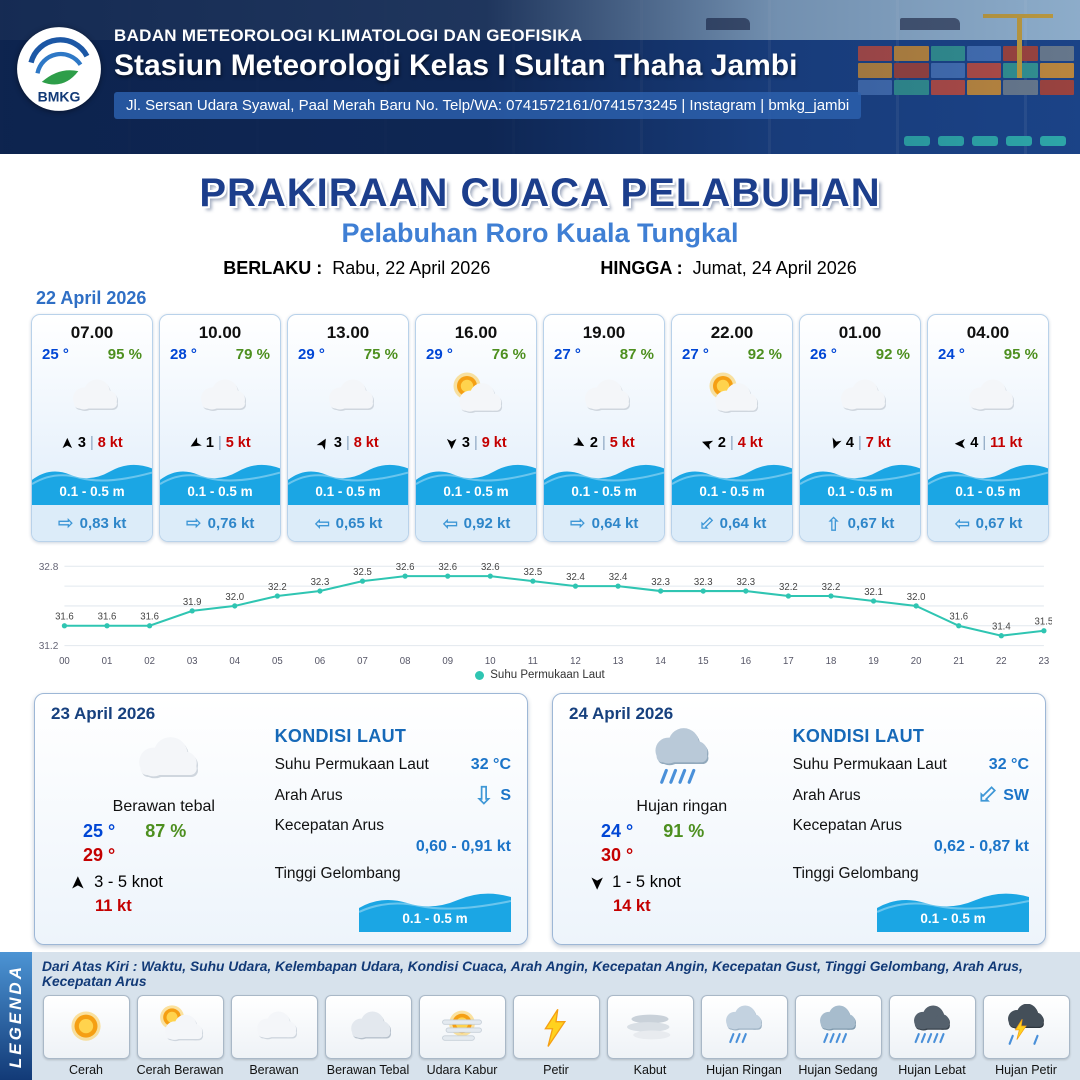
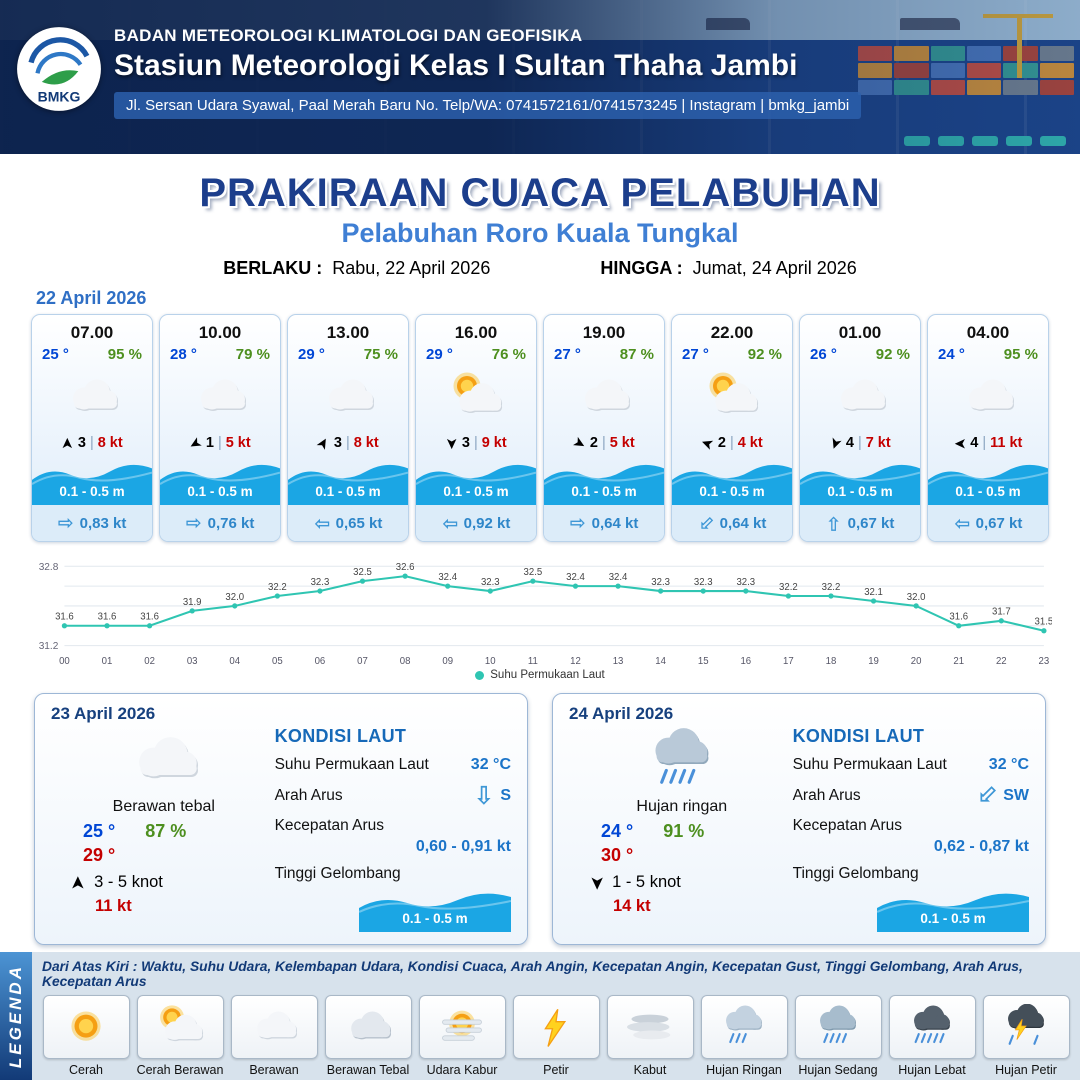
09: 32.6 -> 32.4
10: 32.6 -> 32.3
22: 31.4 -> 31.7
